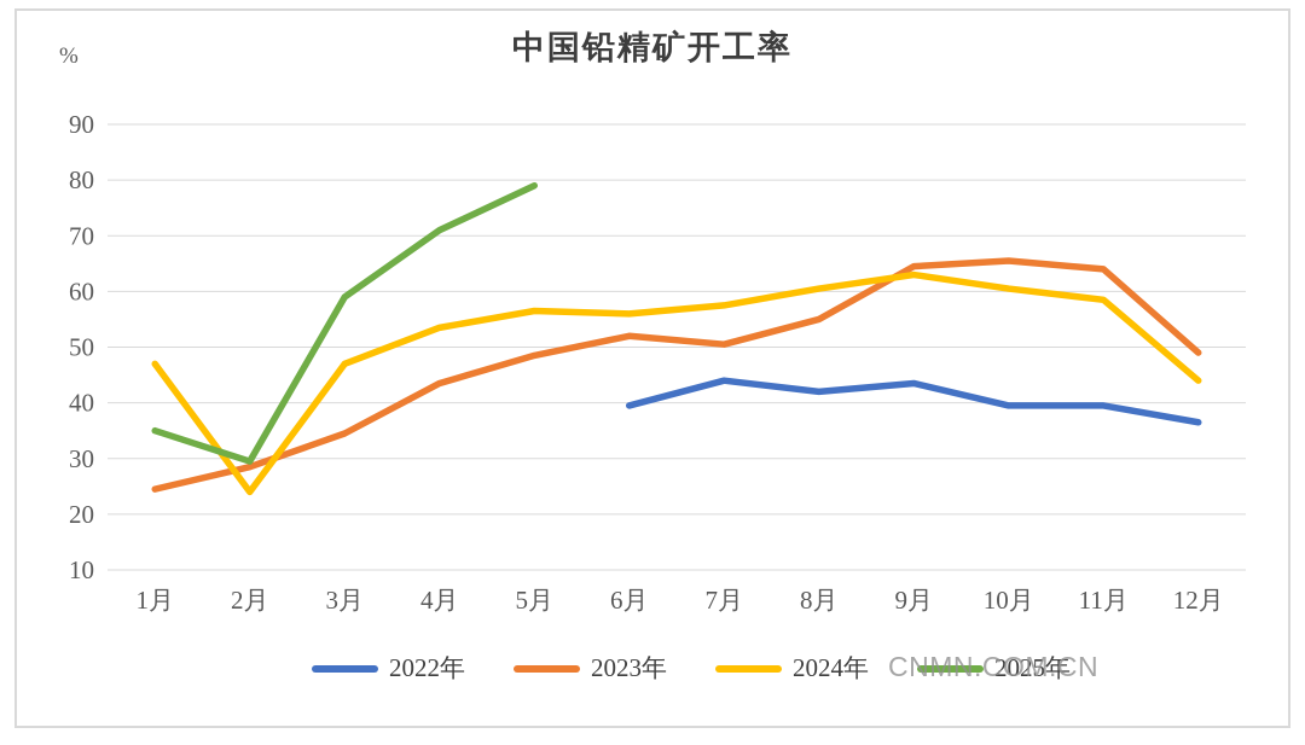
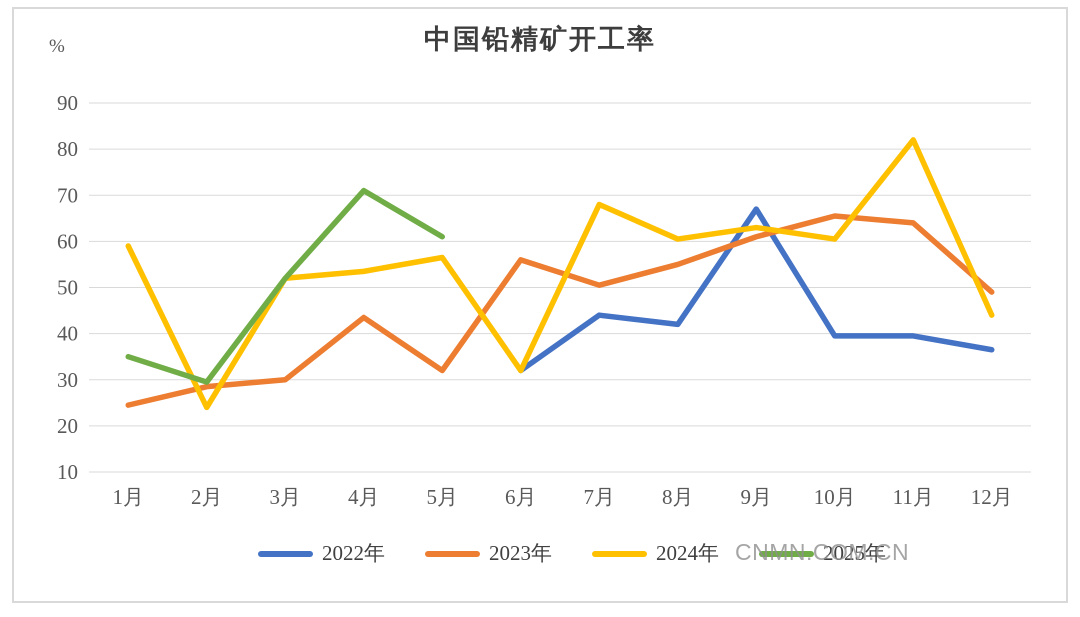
2024年/1月: 47 -> 59
2023年/3月: 34 -> 30
2024年/3月: 47 -> 52
2025年/3月: 59 -> 52
2023年/5月: 48 -> 32
2025年/5月: 79 -> 61
2022年/6月: 40 -> 32
2023年/6月: 52 -> 56
2024年/6月: 56 -> 32
2024年/7月: 58 -> 68
2022年/9月: 44 -> 67
2023年/9月: 64 -> 61
2024年/11月: 58 -> 82
